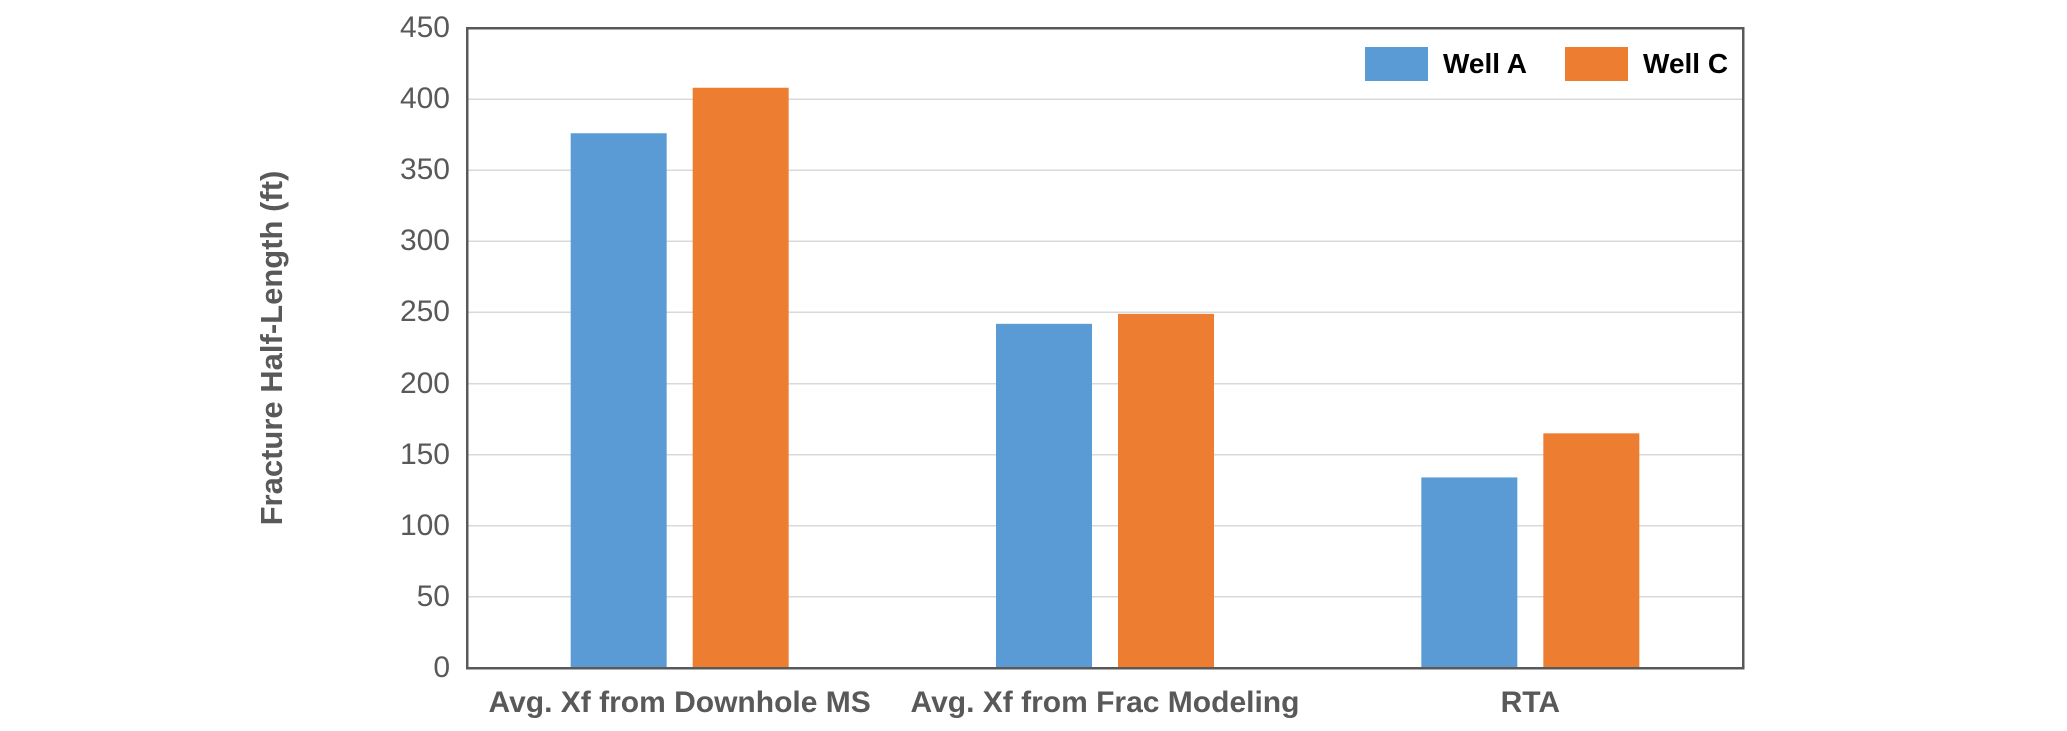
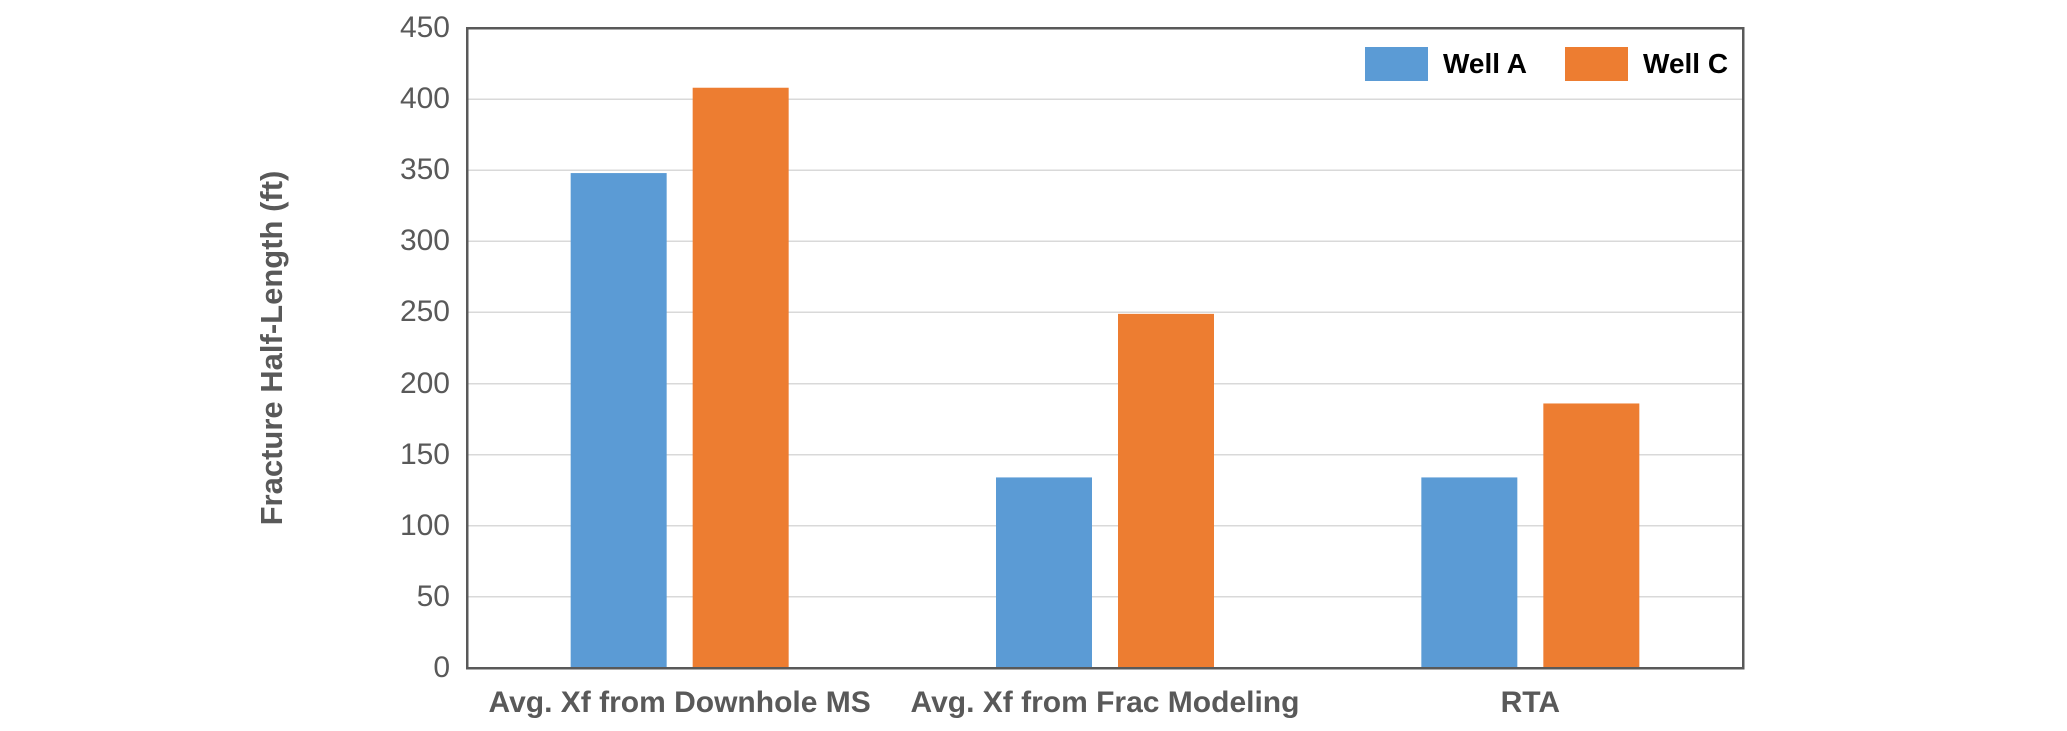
Well A/Avg. Xf from Downhole MS: 376 -> 348
Well A/Avg. Xf from Frac Modeling: 242 -> 134
Well C/RTA: 165 -> 186
